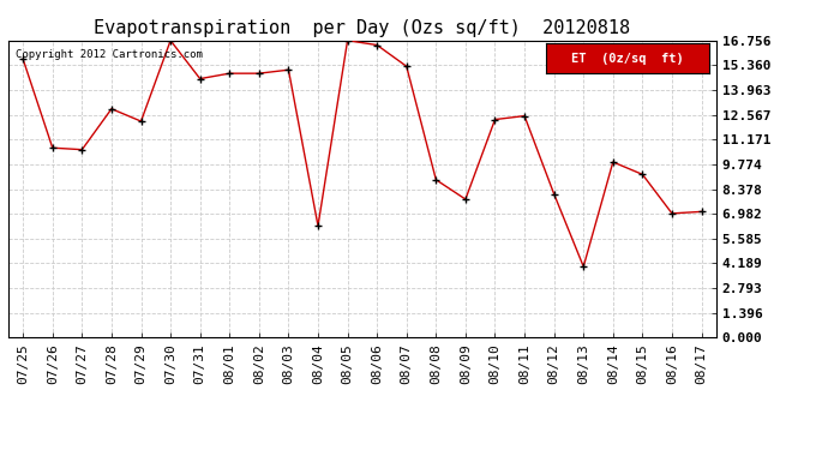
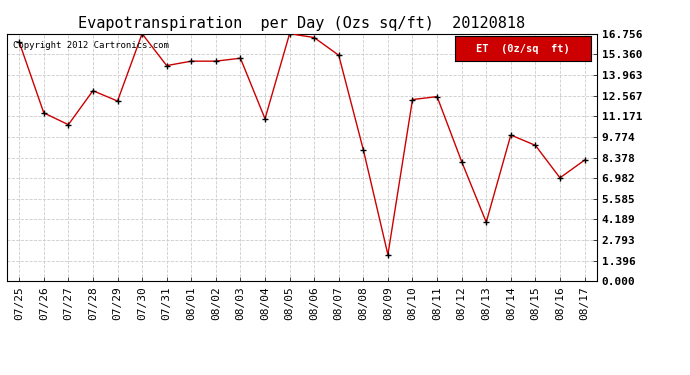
07/25: 15.7 -> 16.2
07/26: 10.7 -> 11.4
08/04: 6.3 -> 11.0
08/09: 7.8 -> 1.8
08/17: 7.1 -> 8.2
